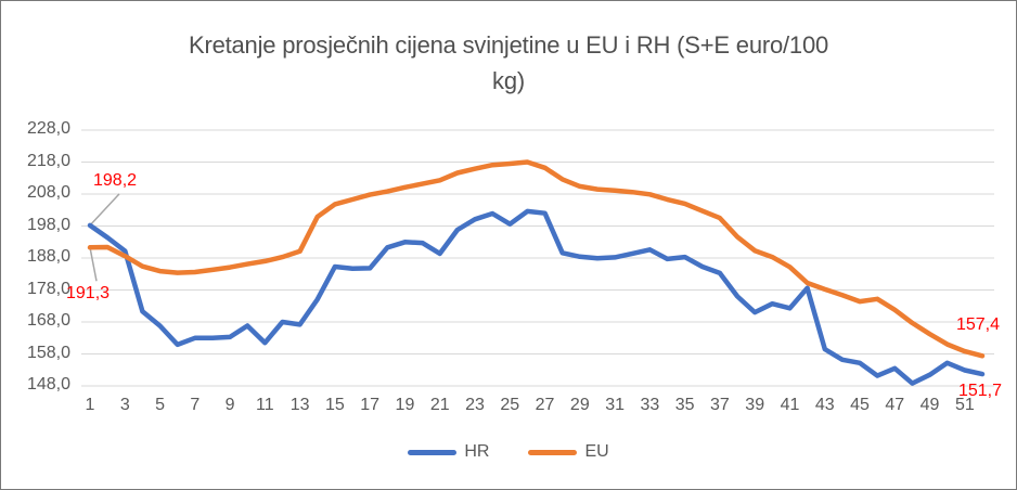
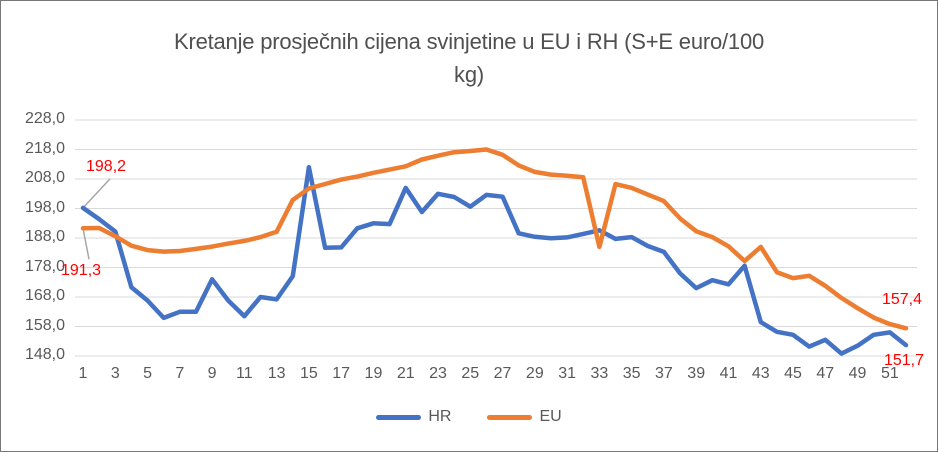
HR/9: 163 -> 174
HR/15: 185 -> 212
HR/21: 189 -> 205
HR/23: 200 -> 203
EU/33: 208 -> 185
EU/43: 178 -> 185
HR/51: 153 -> 156
